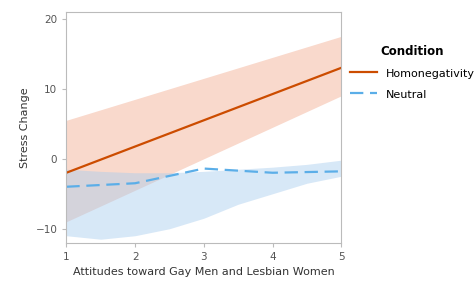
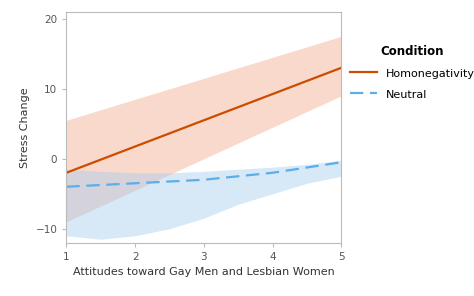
Neutral/3: -1.4 -> -3.0
Neutral/5: -1.8 -> -0.5
